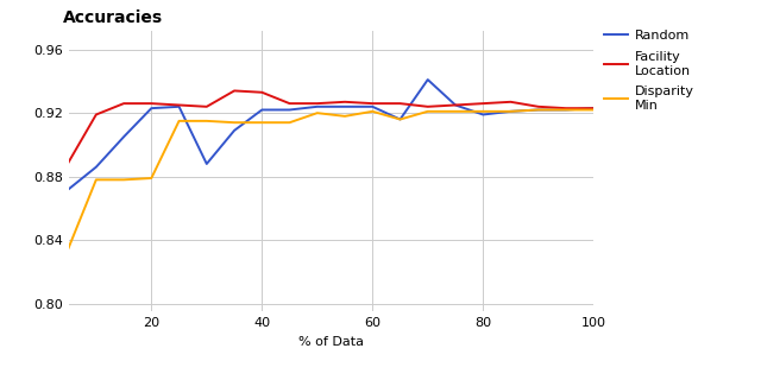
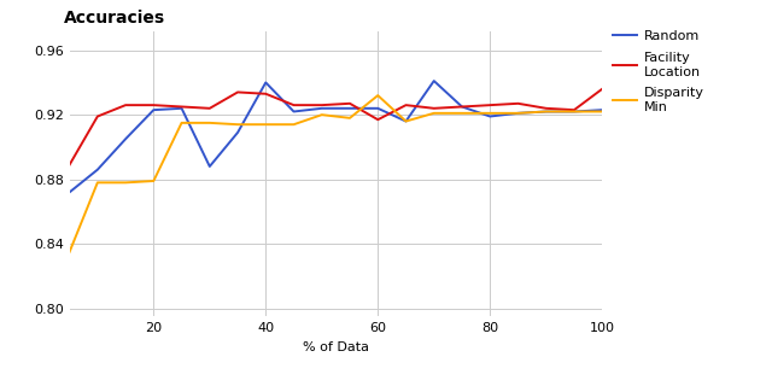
Random/40: 0.922 -> 0.940
Facility Location/60: 0.926 -> 0.917
Disparity Min/60: 0.921 -> 0.932
Facility Location/100: 0.923 -> 0.936
